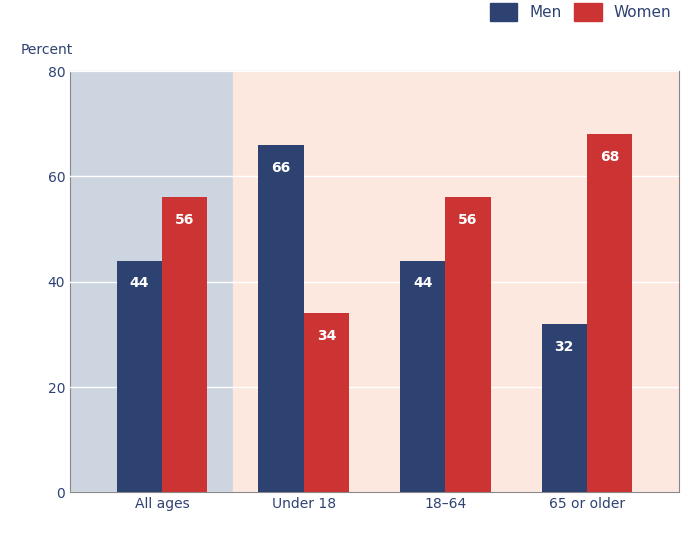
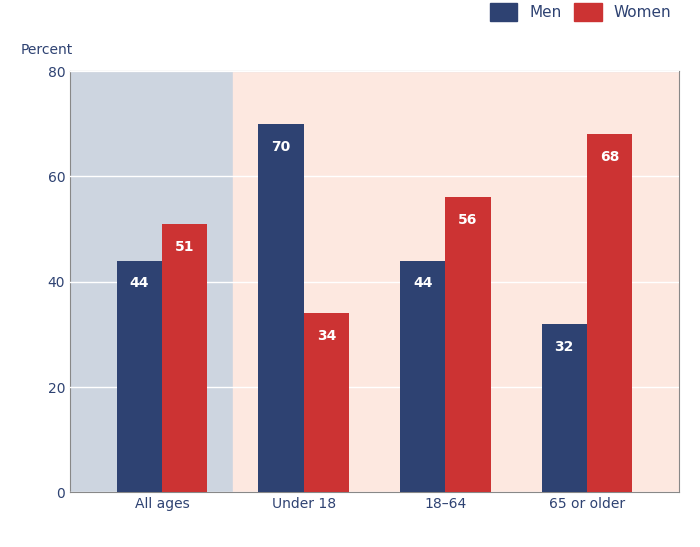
Women/All ages: 56 -> 51
Men/Under 18: 66 -> 70
